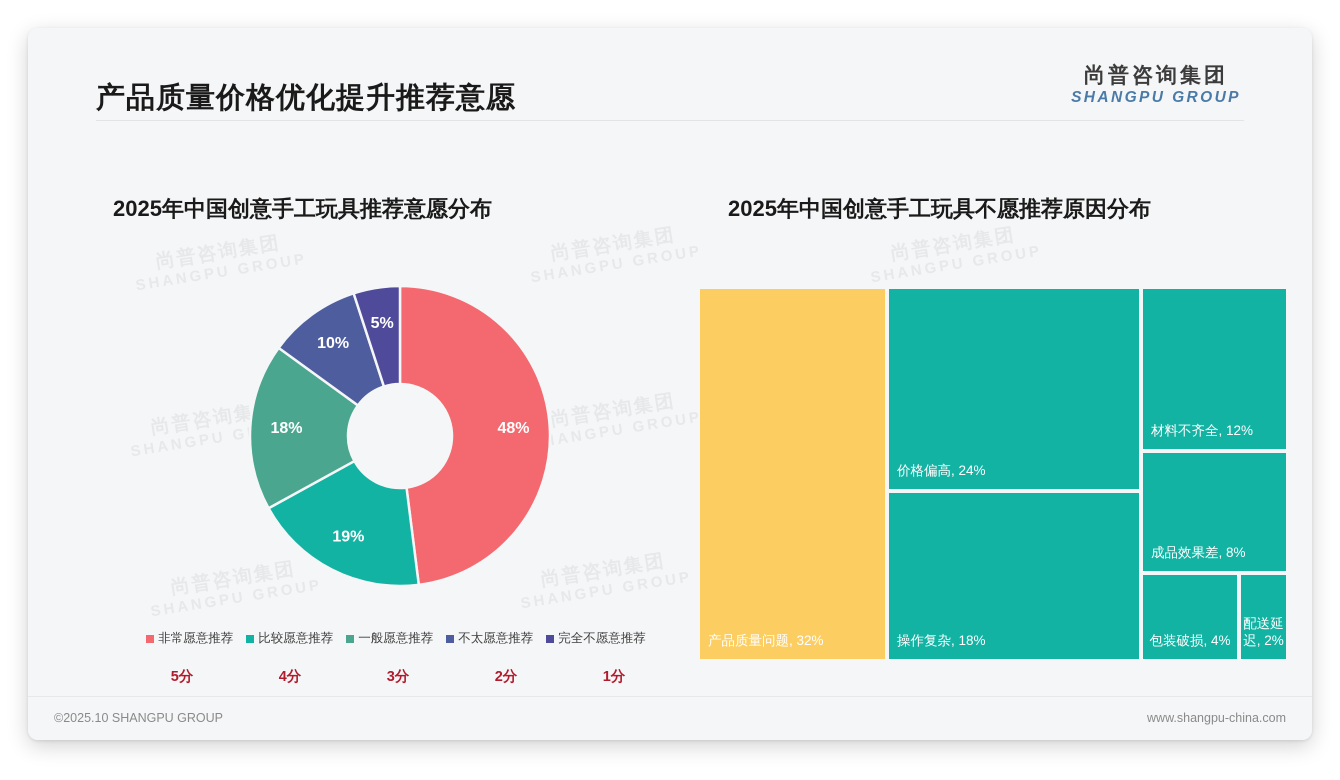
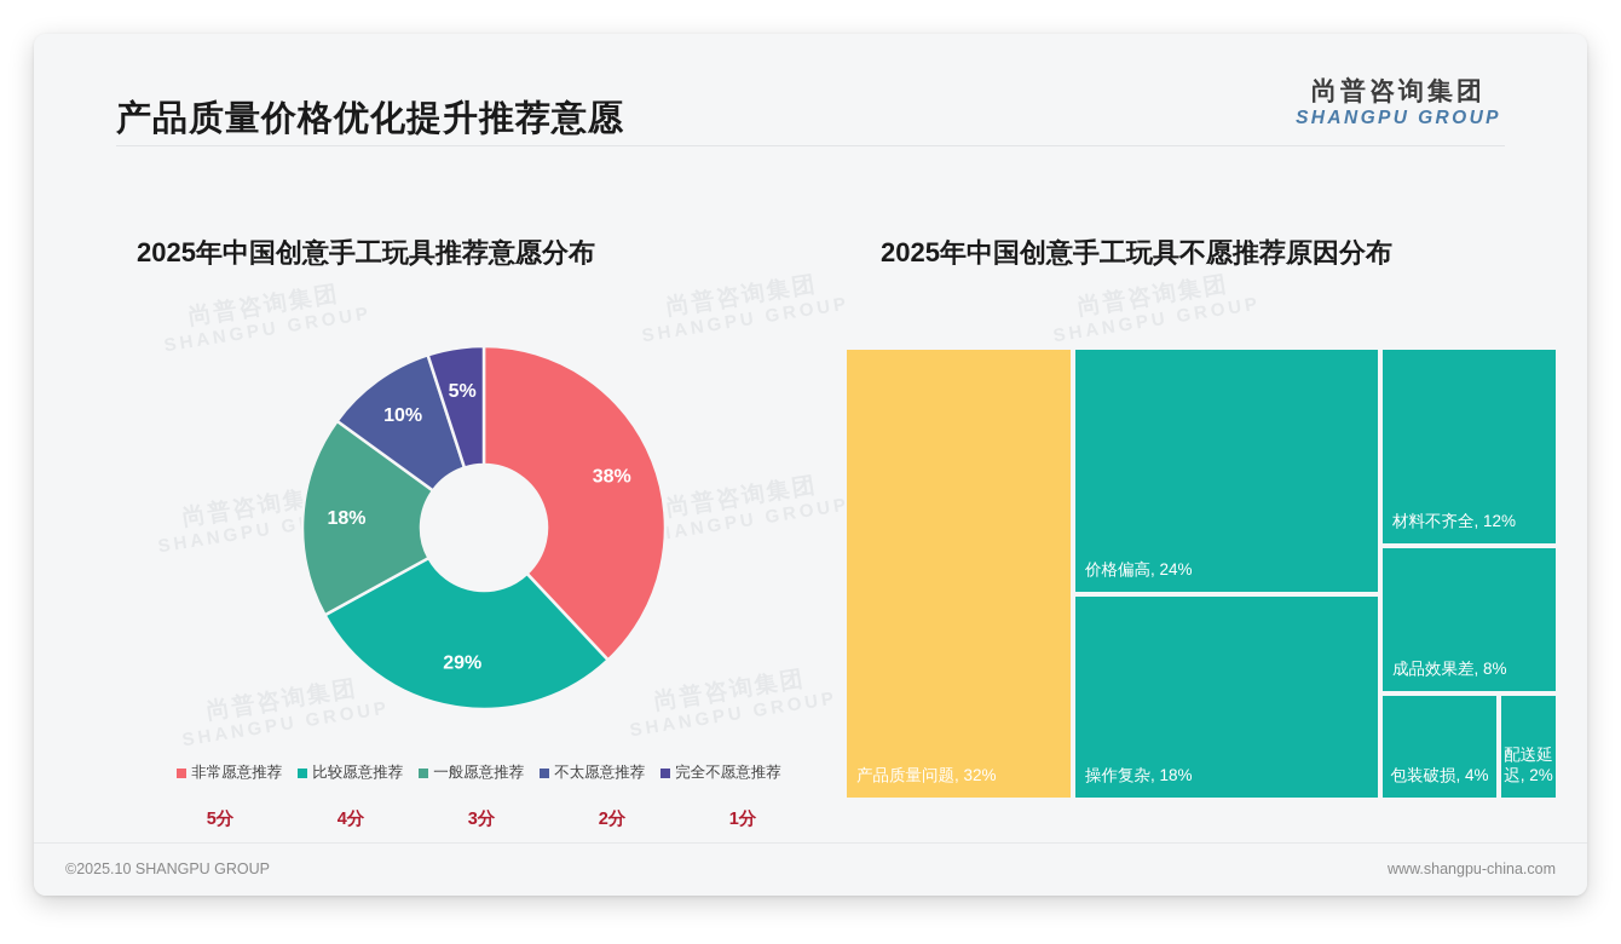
2025年中国创意手工玩具推荐意愿分布/非常愿意推荐: 48% -> 38%
2025年中国创意手工玩具推荐意愿分布/比较愿意推荐: 19% -> 29%
